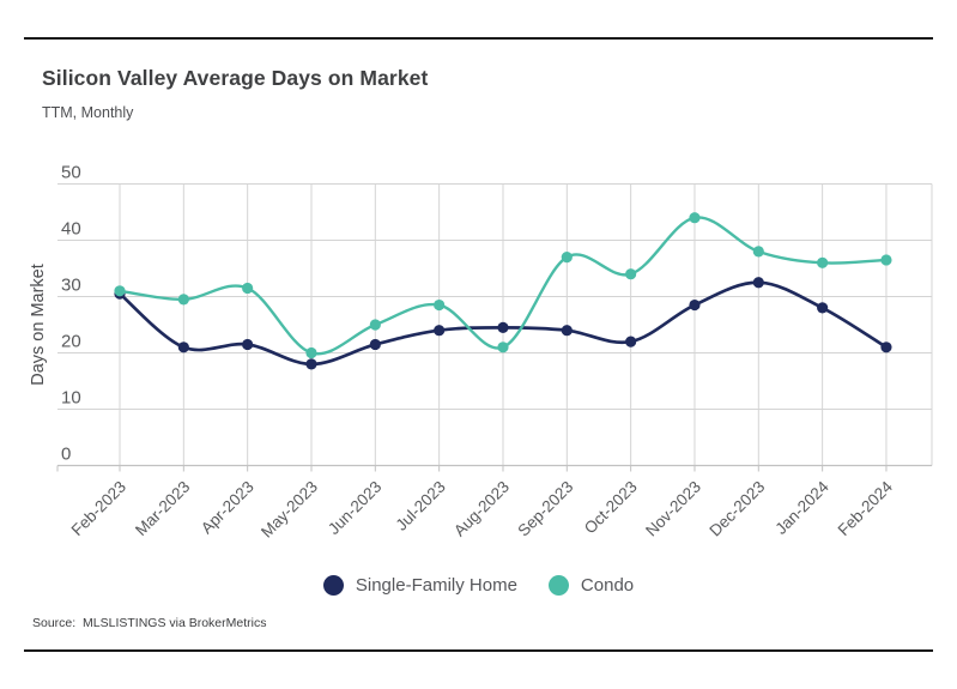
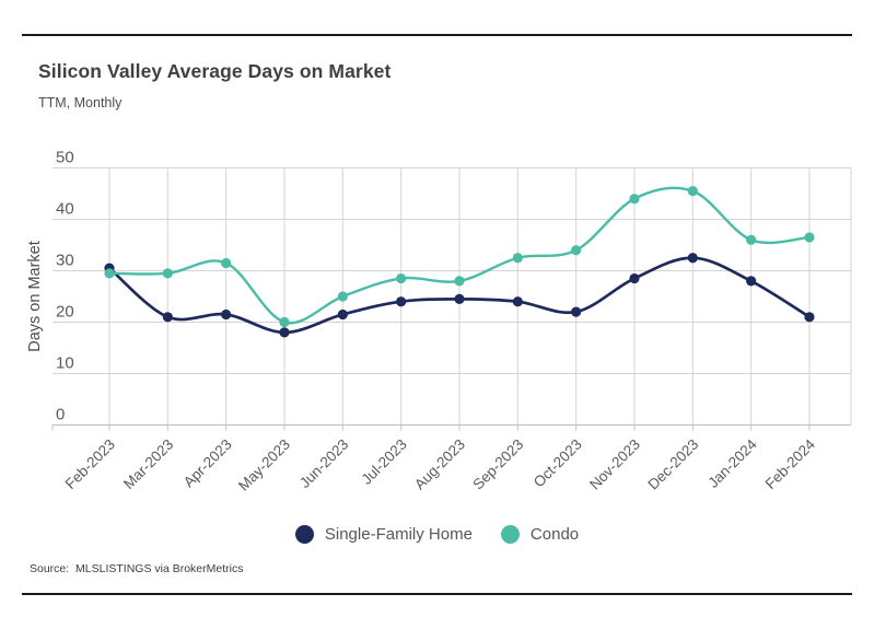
Condo/Feb-2023: 31 -> 30
Condo/Aug-2023: 21 -> 28
Condo/Sep-2023: 37 -> 32
Condo/Dec-2023: 38 -> 46
